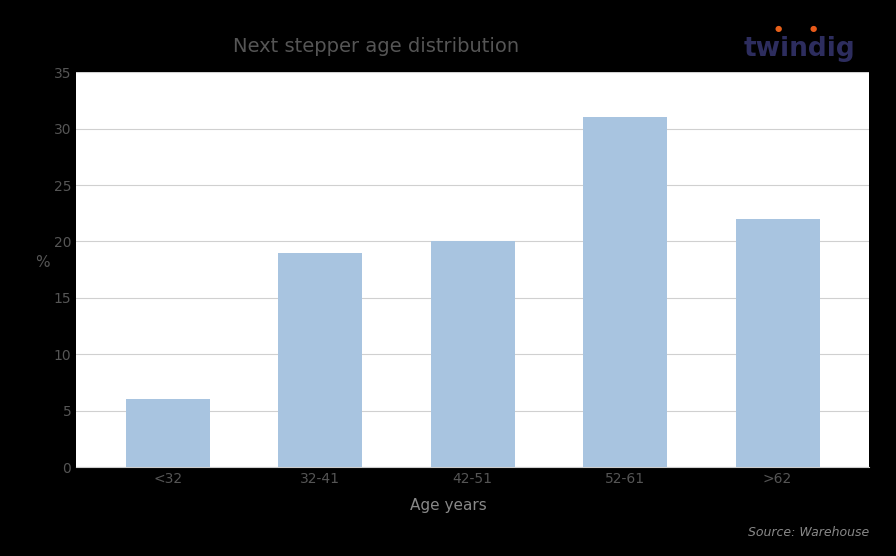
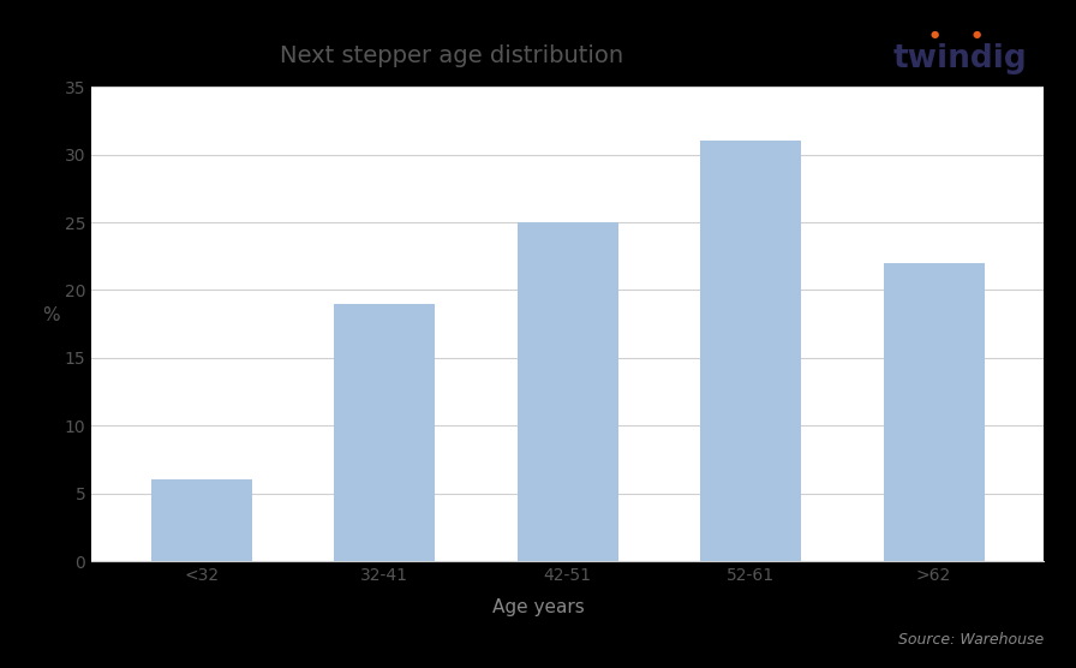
42-51: 20 -> 25
